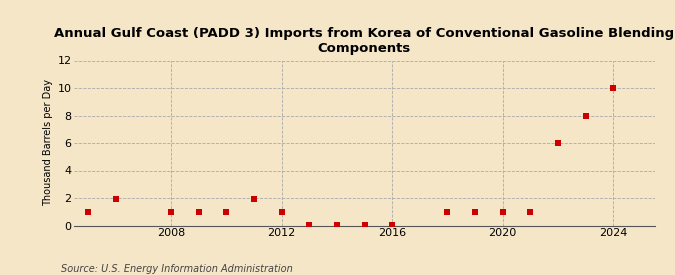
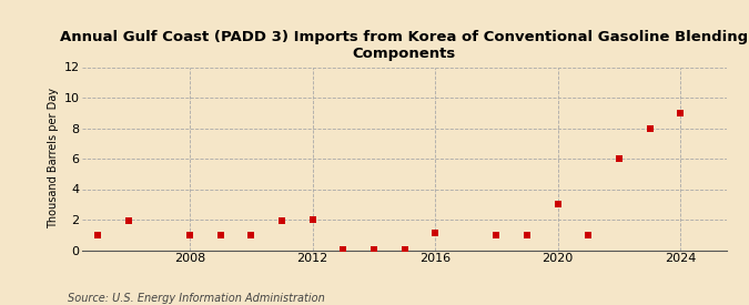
2012: 1.0 -> 2.0
2016: 0.1 -> 1.1
2020: 1.0 -> 3.0
2024: 10.0 -> 9.0
